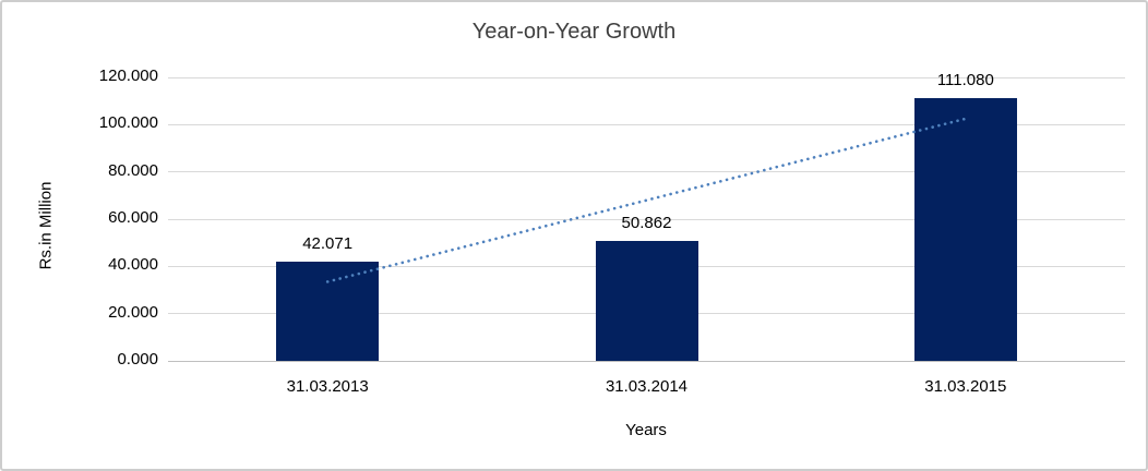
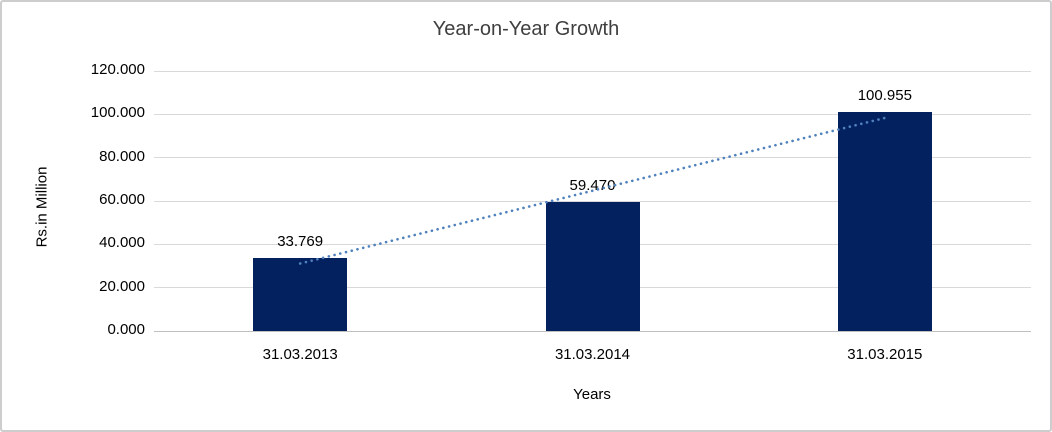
31.03.2013: 42.071 -> 33.769
31.03.2014: 50.862 -> 59.470
31.03.2015: 111.080 -> 100.955
